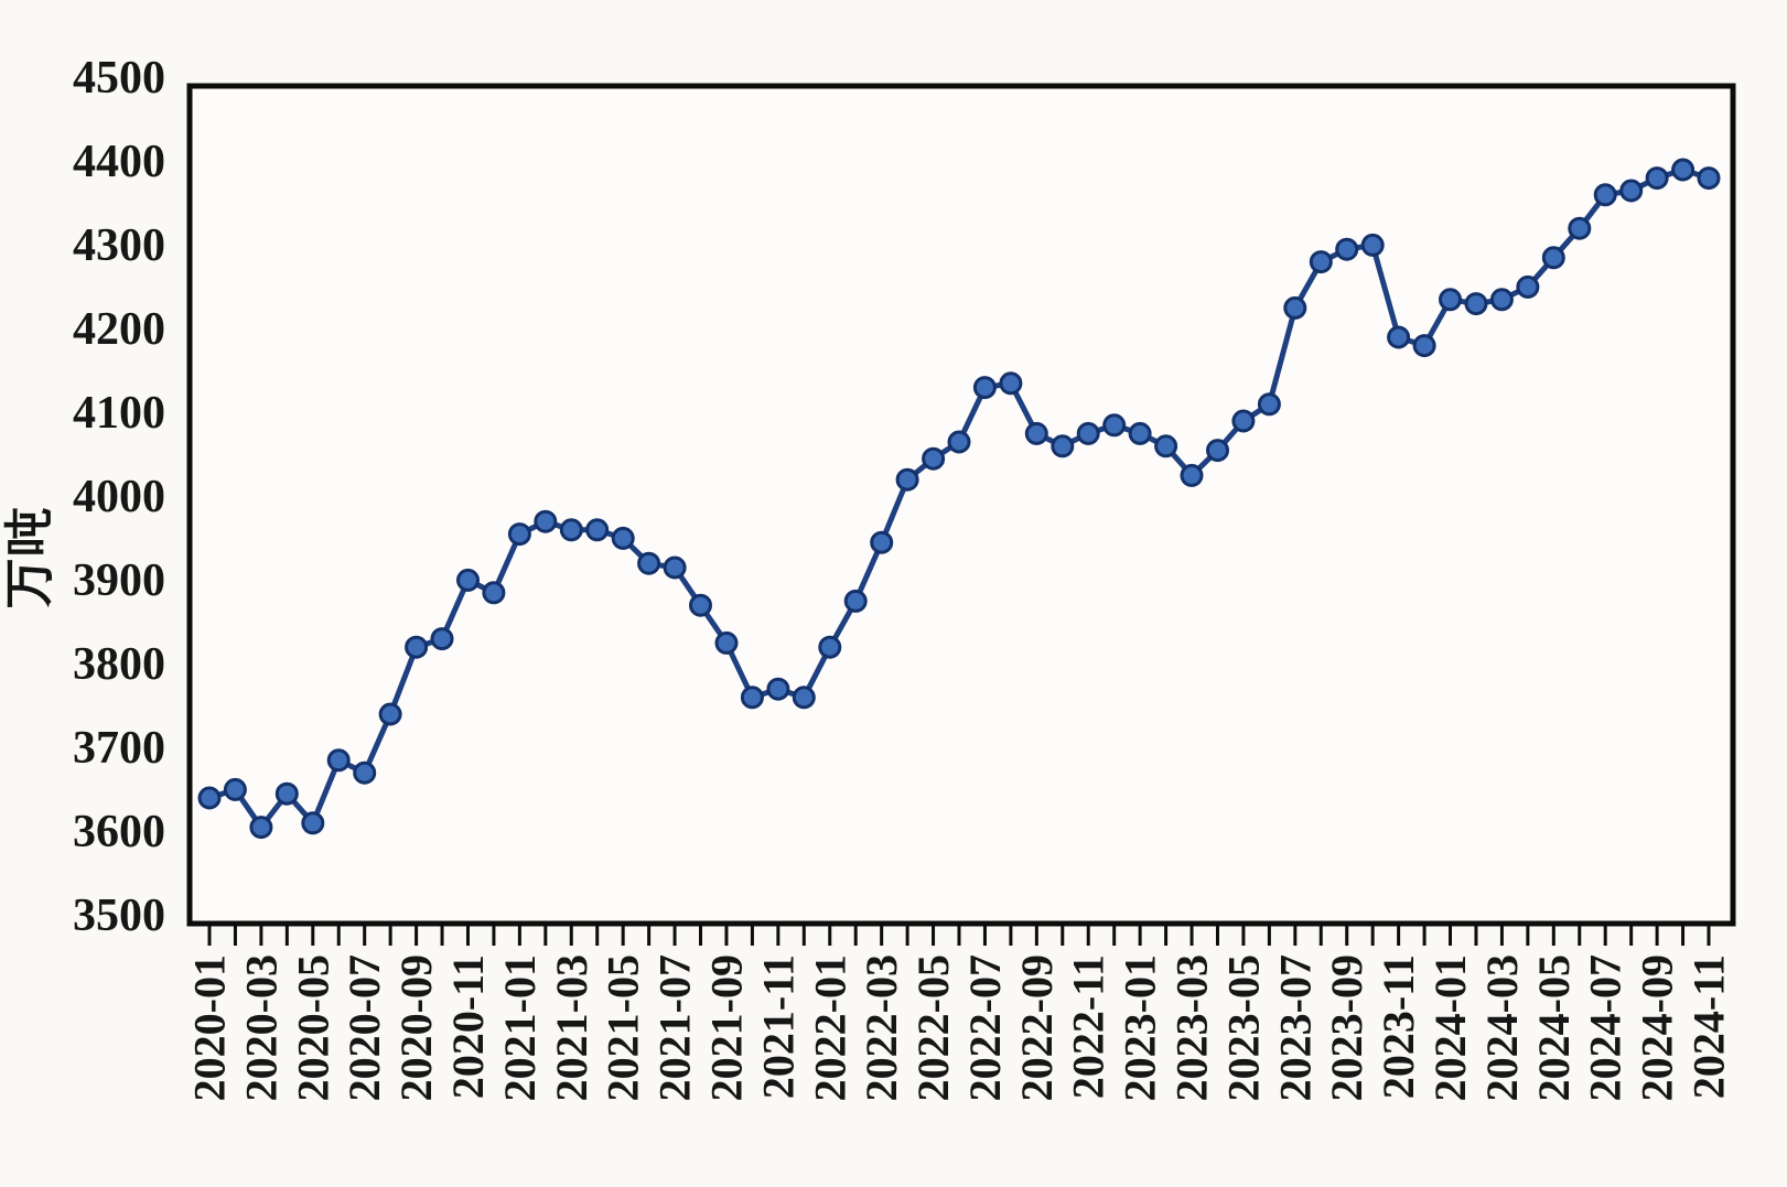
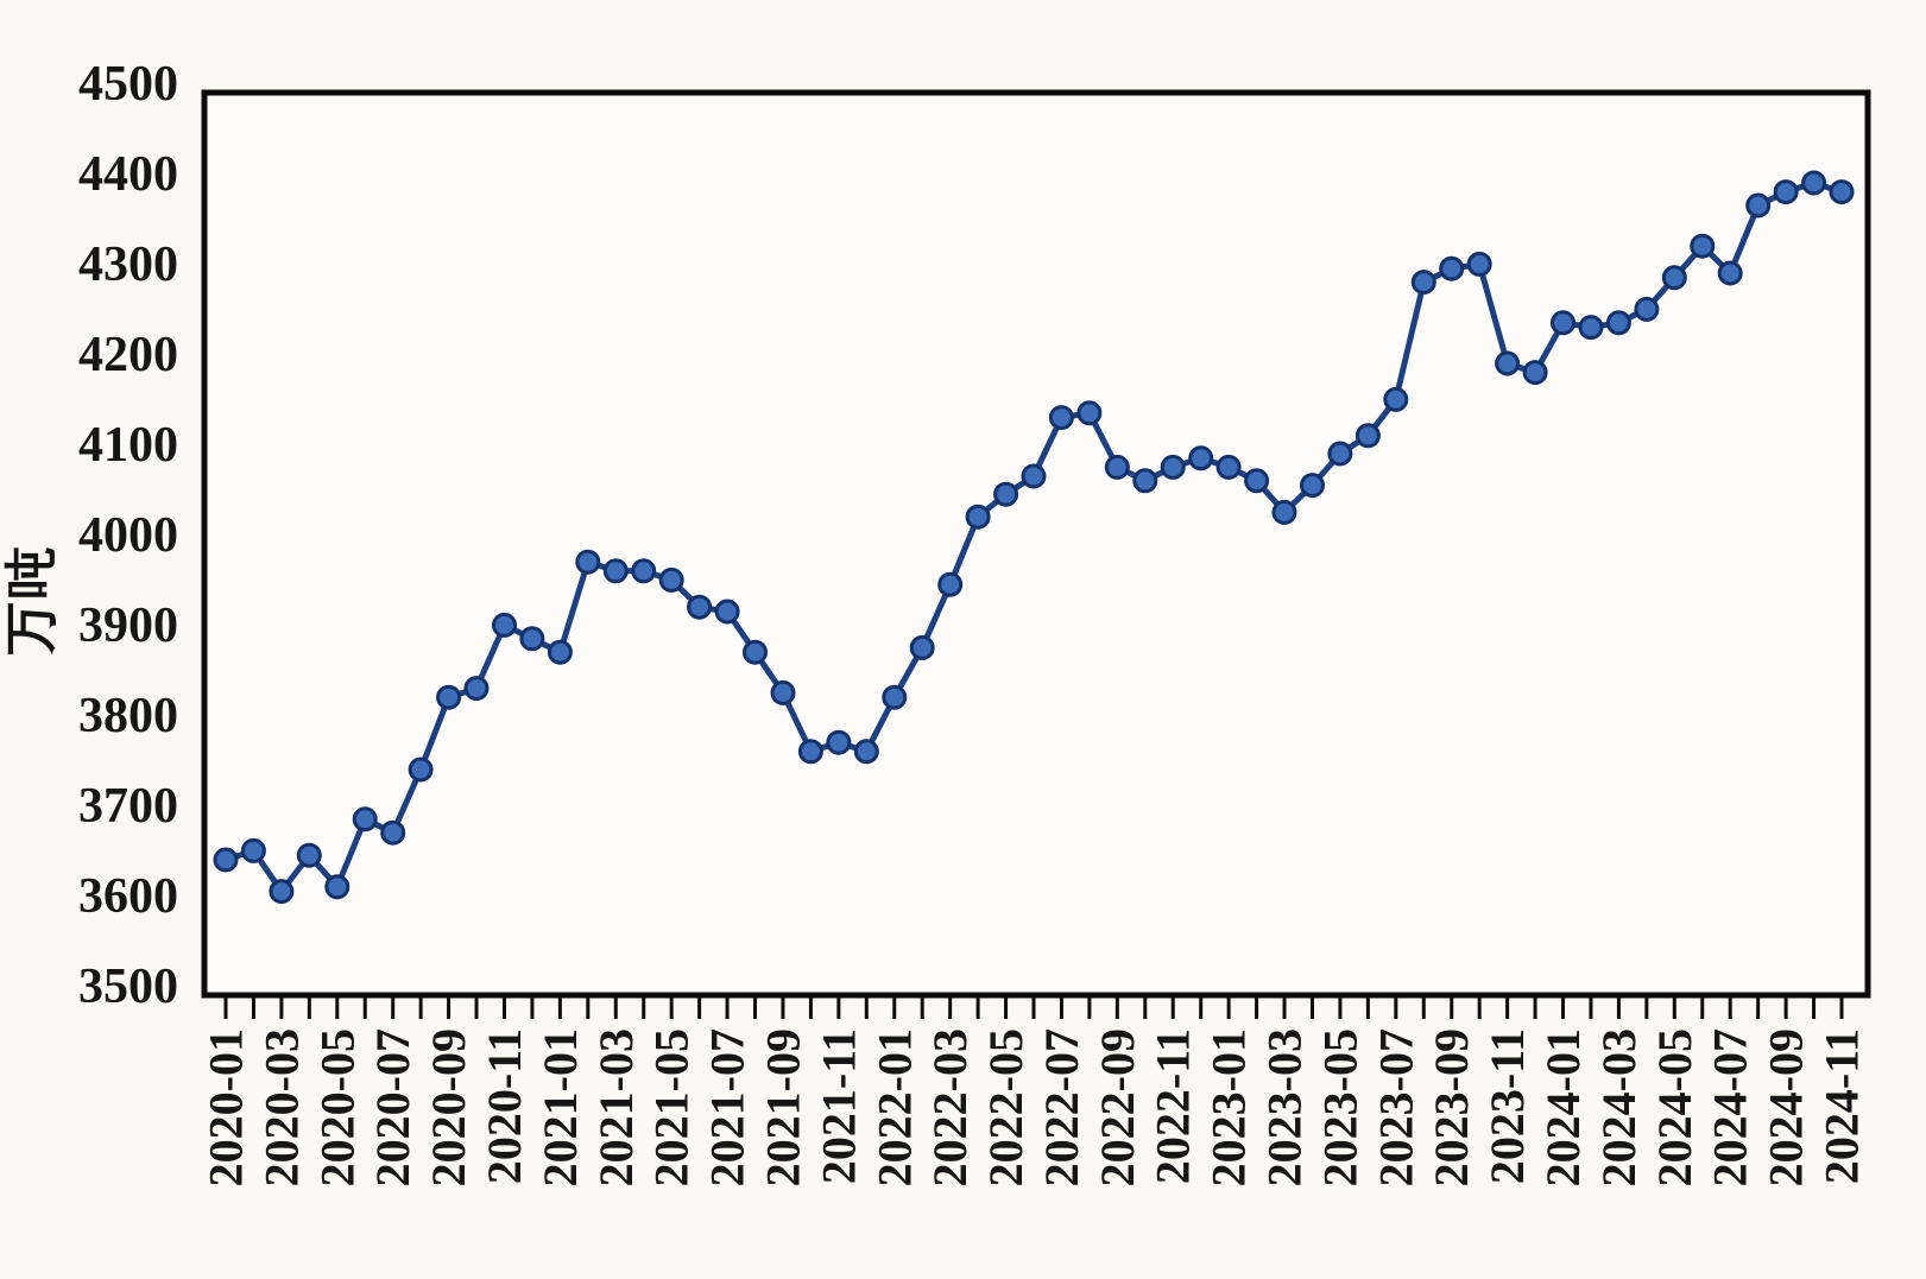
2021-01: 3960 -> 3880
2023-07: 4240 -> 4160
2024-07: 4370 -> 4300
